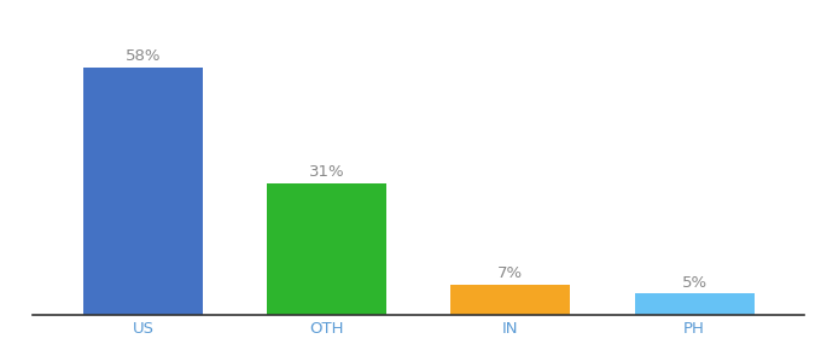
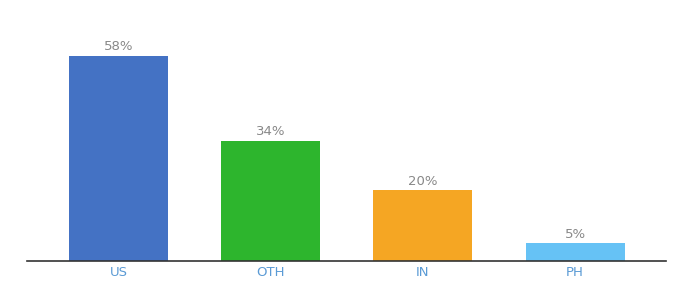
OTH: 31% -> 34%
IN: 7% -> 20%
